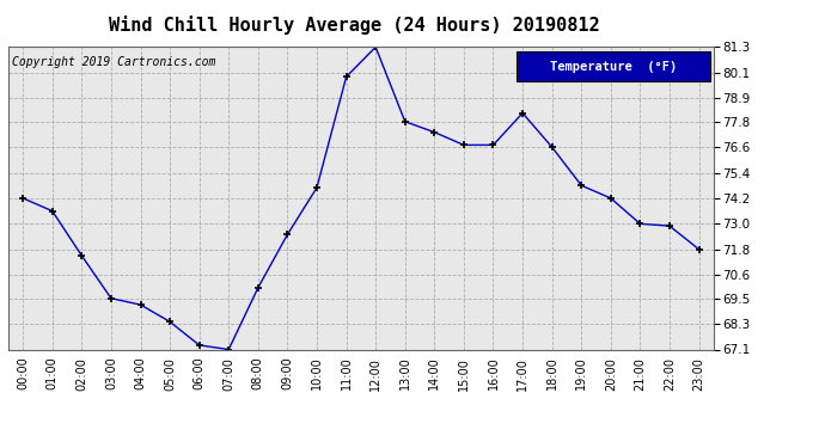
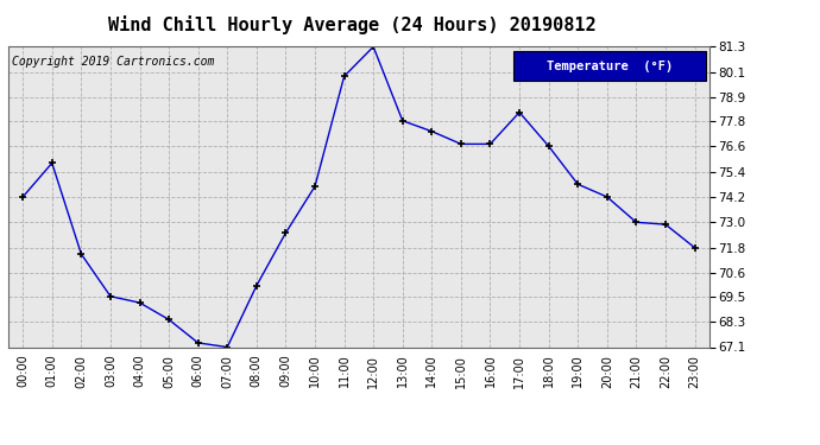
01:00: 73.6 -> 75.8
